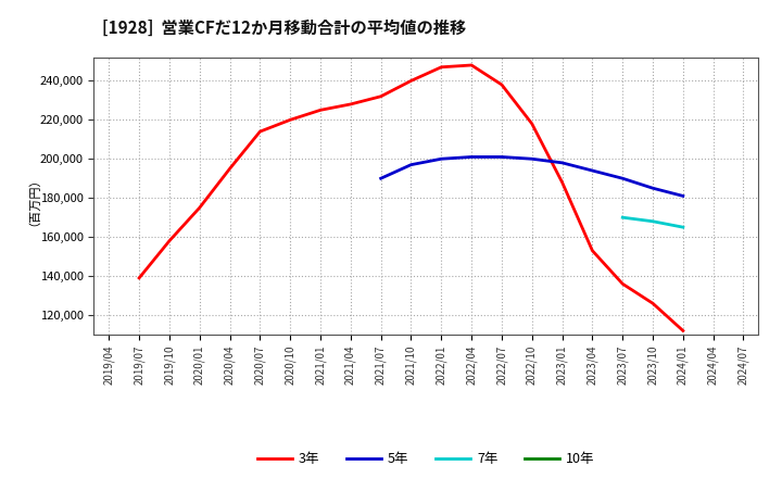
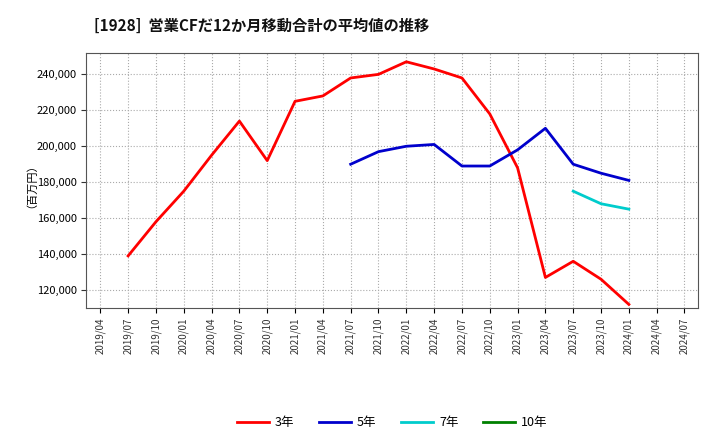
3年/2020/10: 220,000 -> 192,000
3年/2021/07: 232,000 -> 238,000
3年/2022/04: 248,000 -> 243,000
5年/2022/07: 201,000 -> 189,000
5年/2022/10: 200,000 -> 189,000
3年/2023/04: 153,000 -> 127,000
5年/2023/04: 194,000 -> 210,000
7年/2023/07: 170,000 -> 175,000
